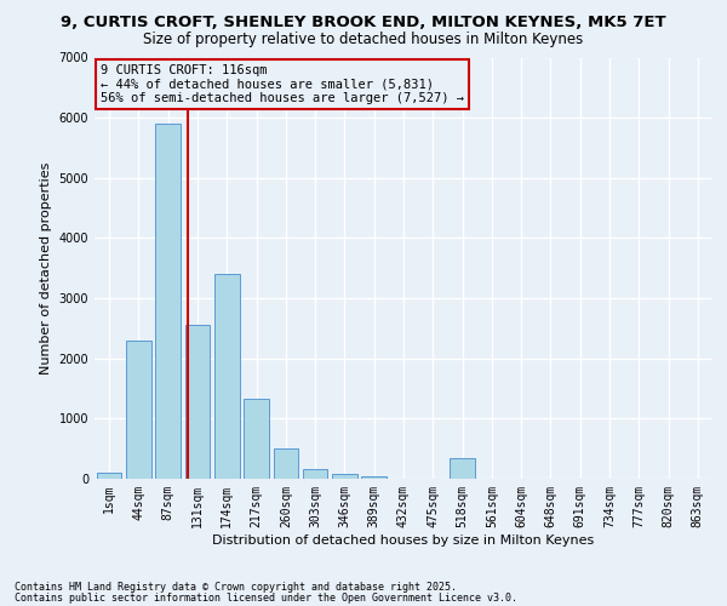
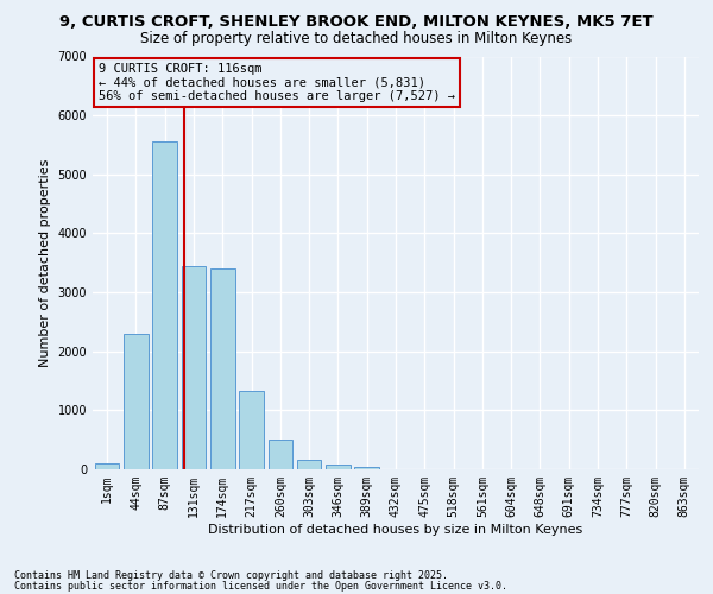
87sqm: 5900 -> 5550
131sqm: 2550 -> 3450
518sqm: 350 -> 0
